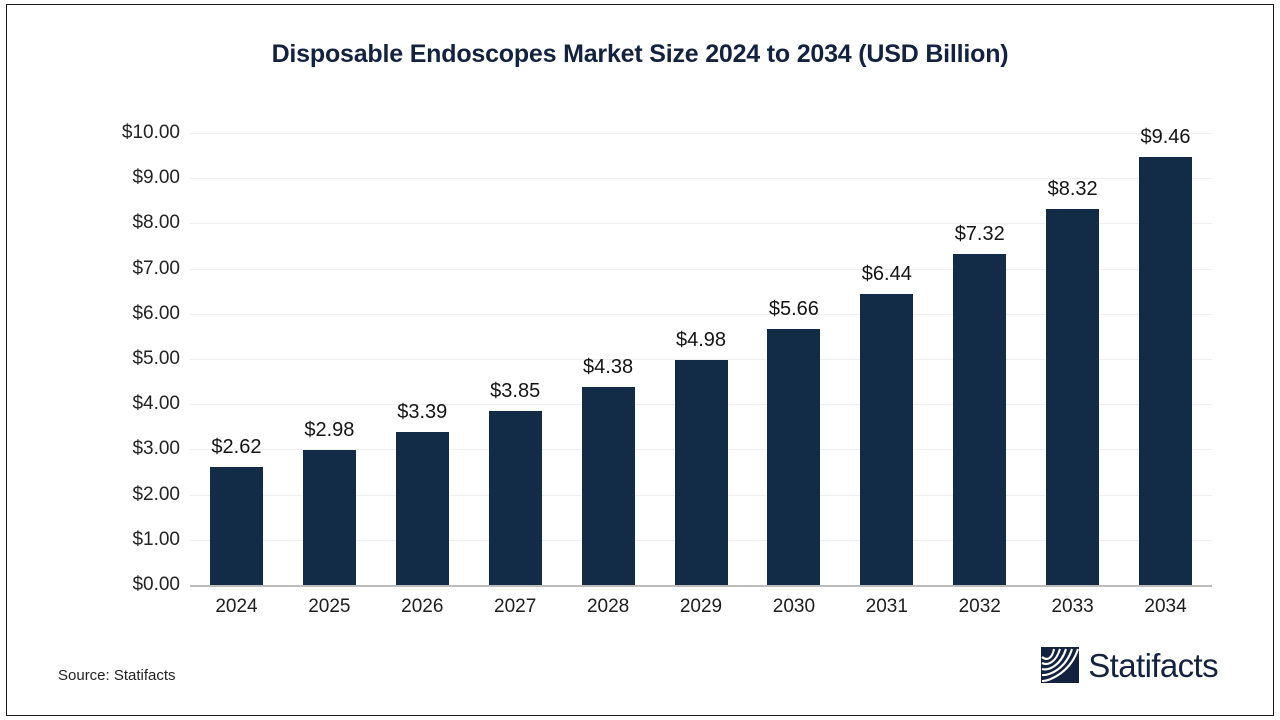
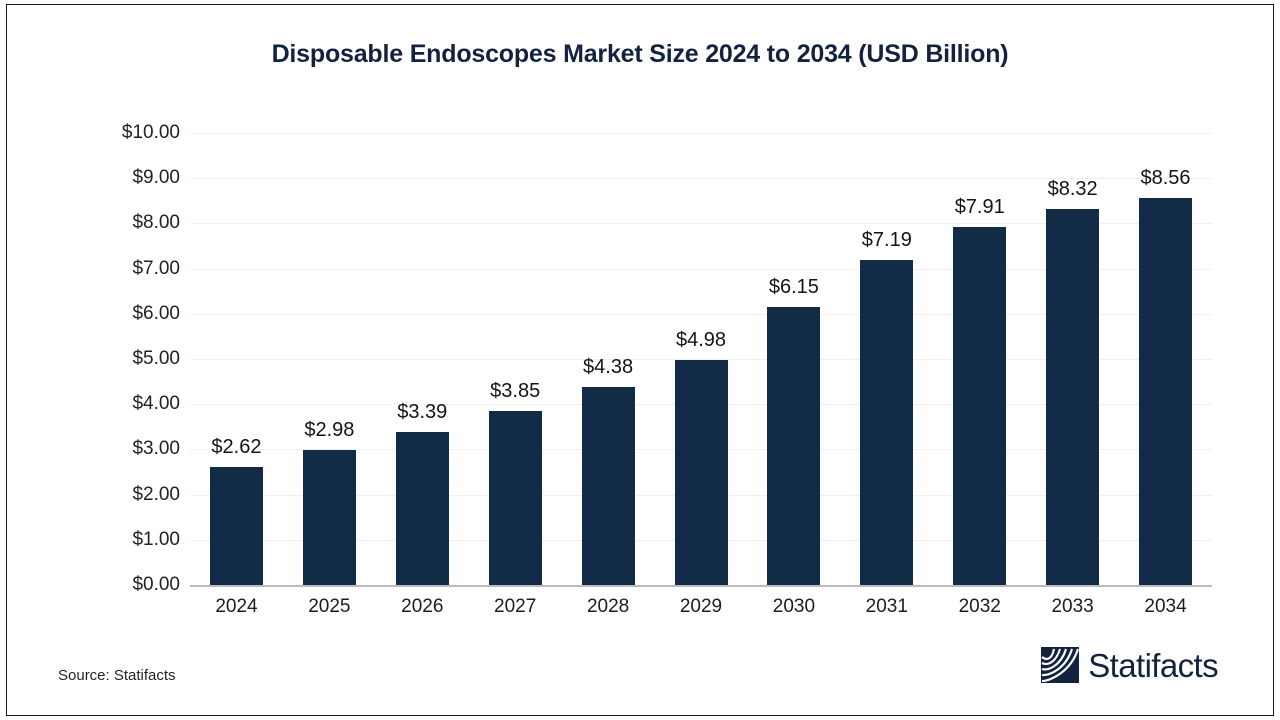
2030: $5.66 -> $6.15
2031: $6.44 -> $7.19
2032: $7.32 -> $7.91
2034: $9.46 -> $8.56
